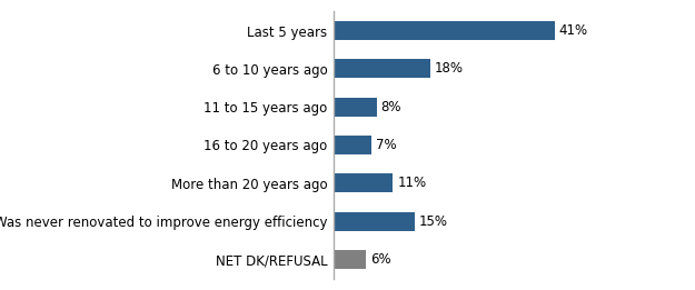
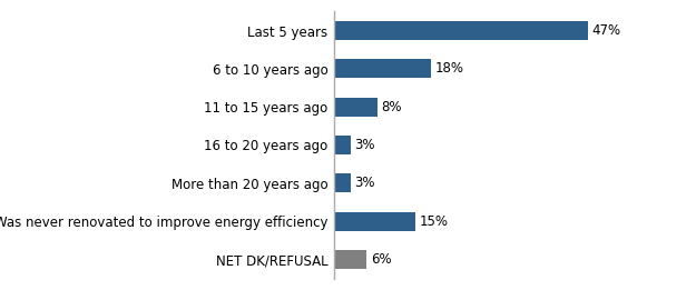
Last 5 years: 41% -> 47%
16 to 20 years ago: 7% -> 3%
More than 20 years ago: 11% -> 3%
